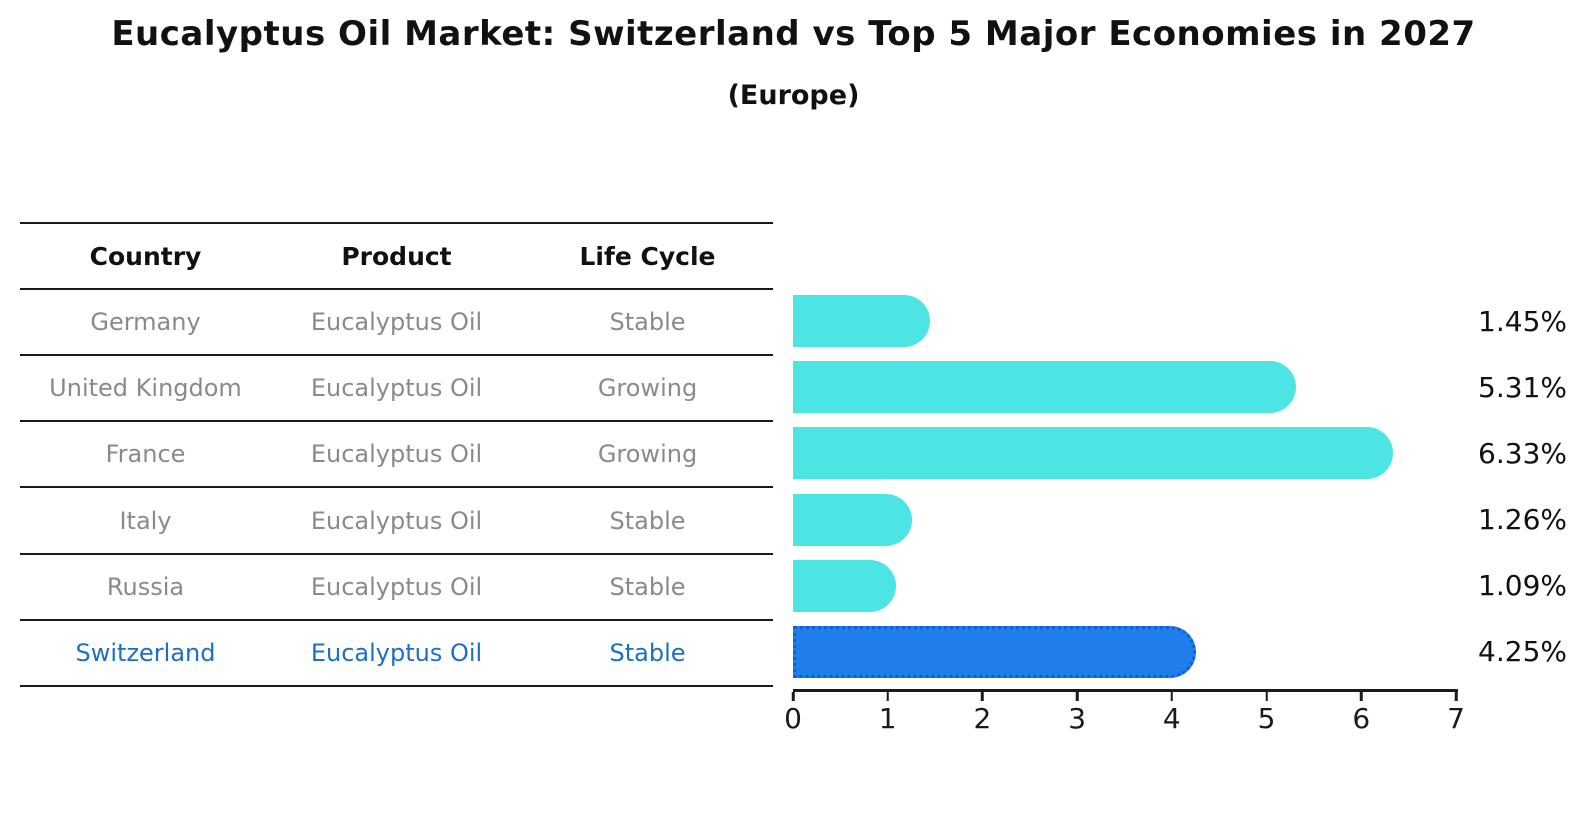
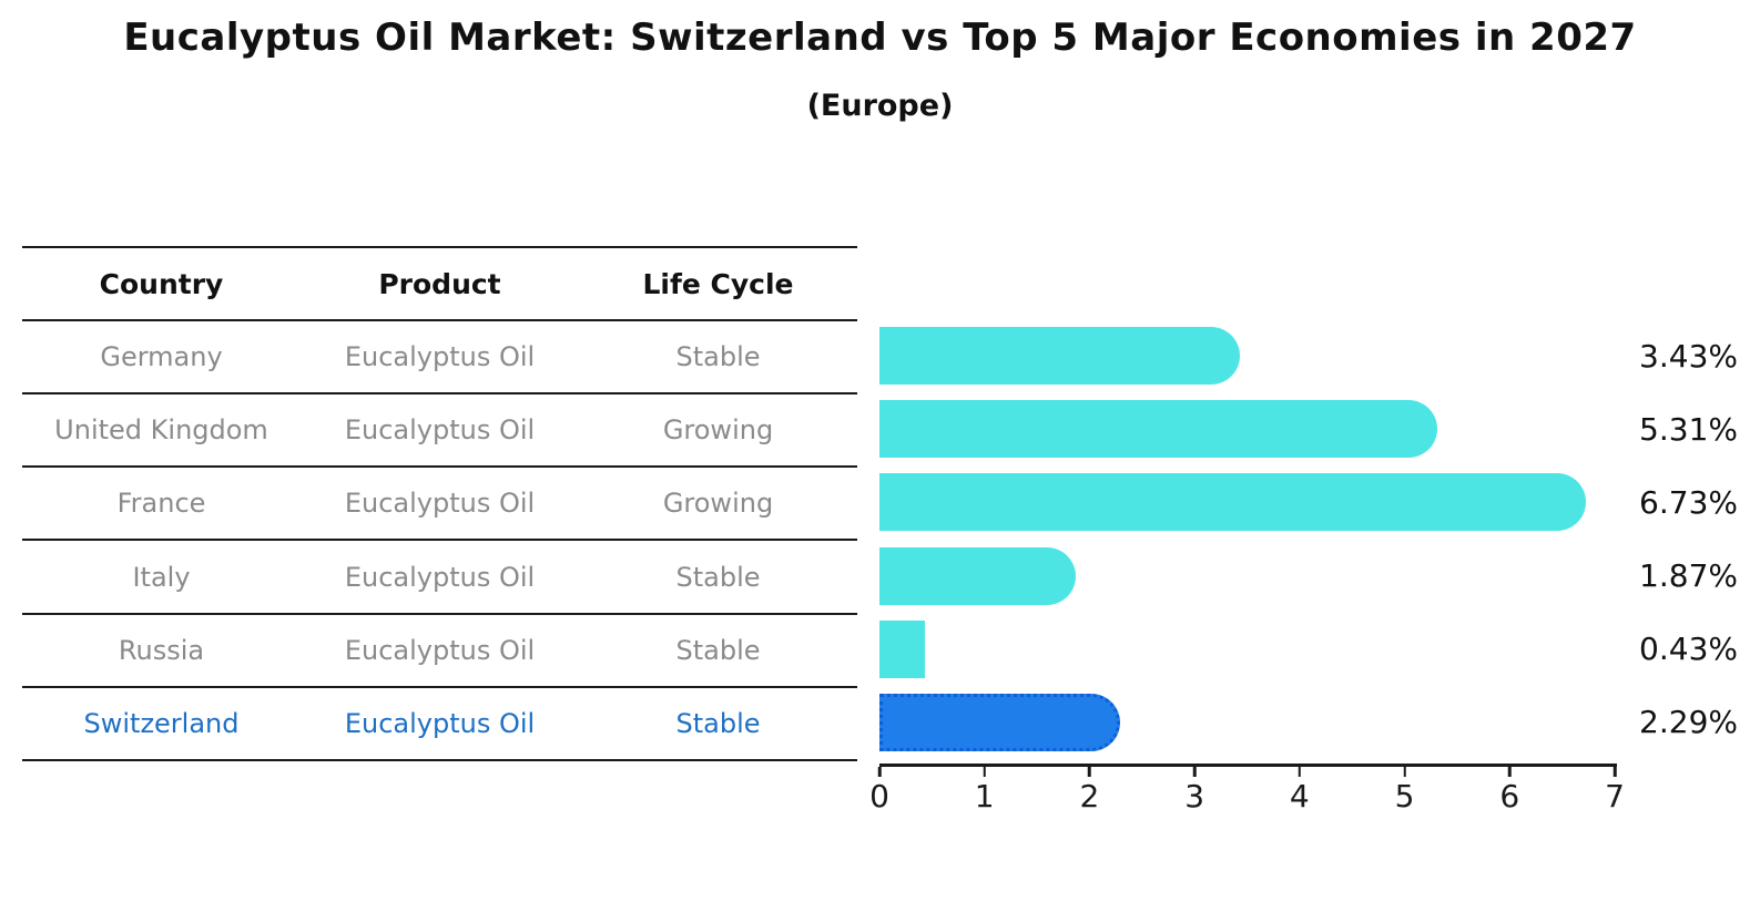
Germany: 1.45% -> 3.43%
France: 6.33% -> 6.73%
Italy: 1.26% -> 1.87%
Russia: 1.09% -> 0.43%
Switzerland: 4.25% -> 2.29%
